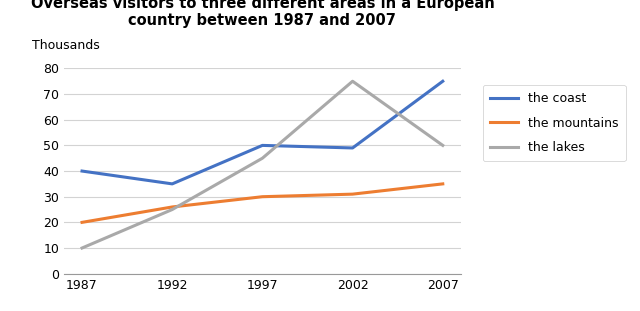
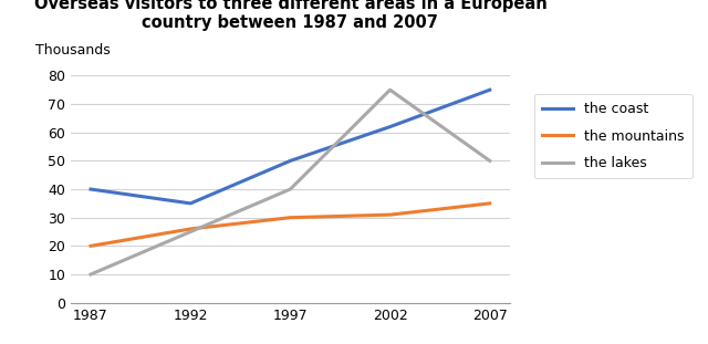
the lakes/1997: 45 -> 40
the coast/2002: 49 -> 62
